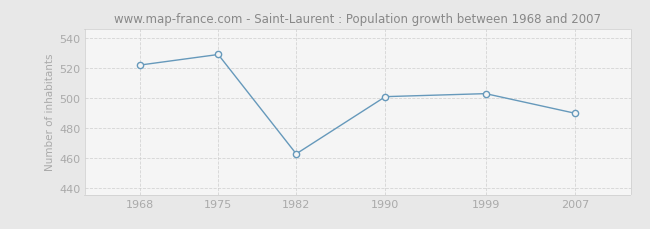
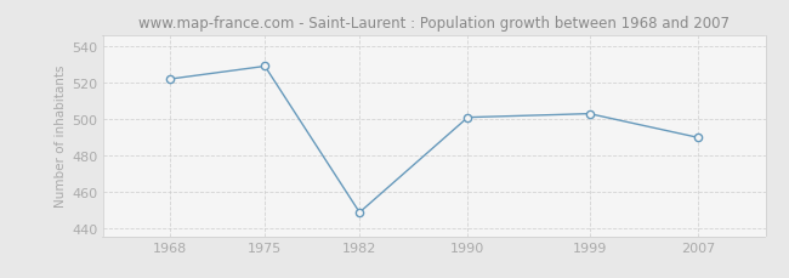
1982: 463 -> 449
